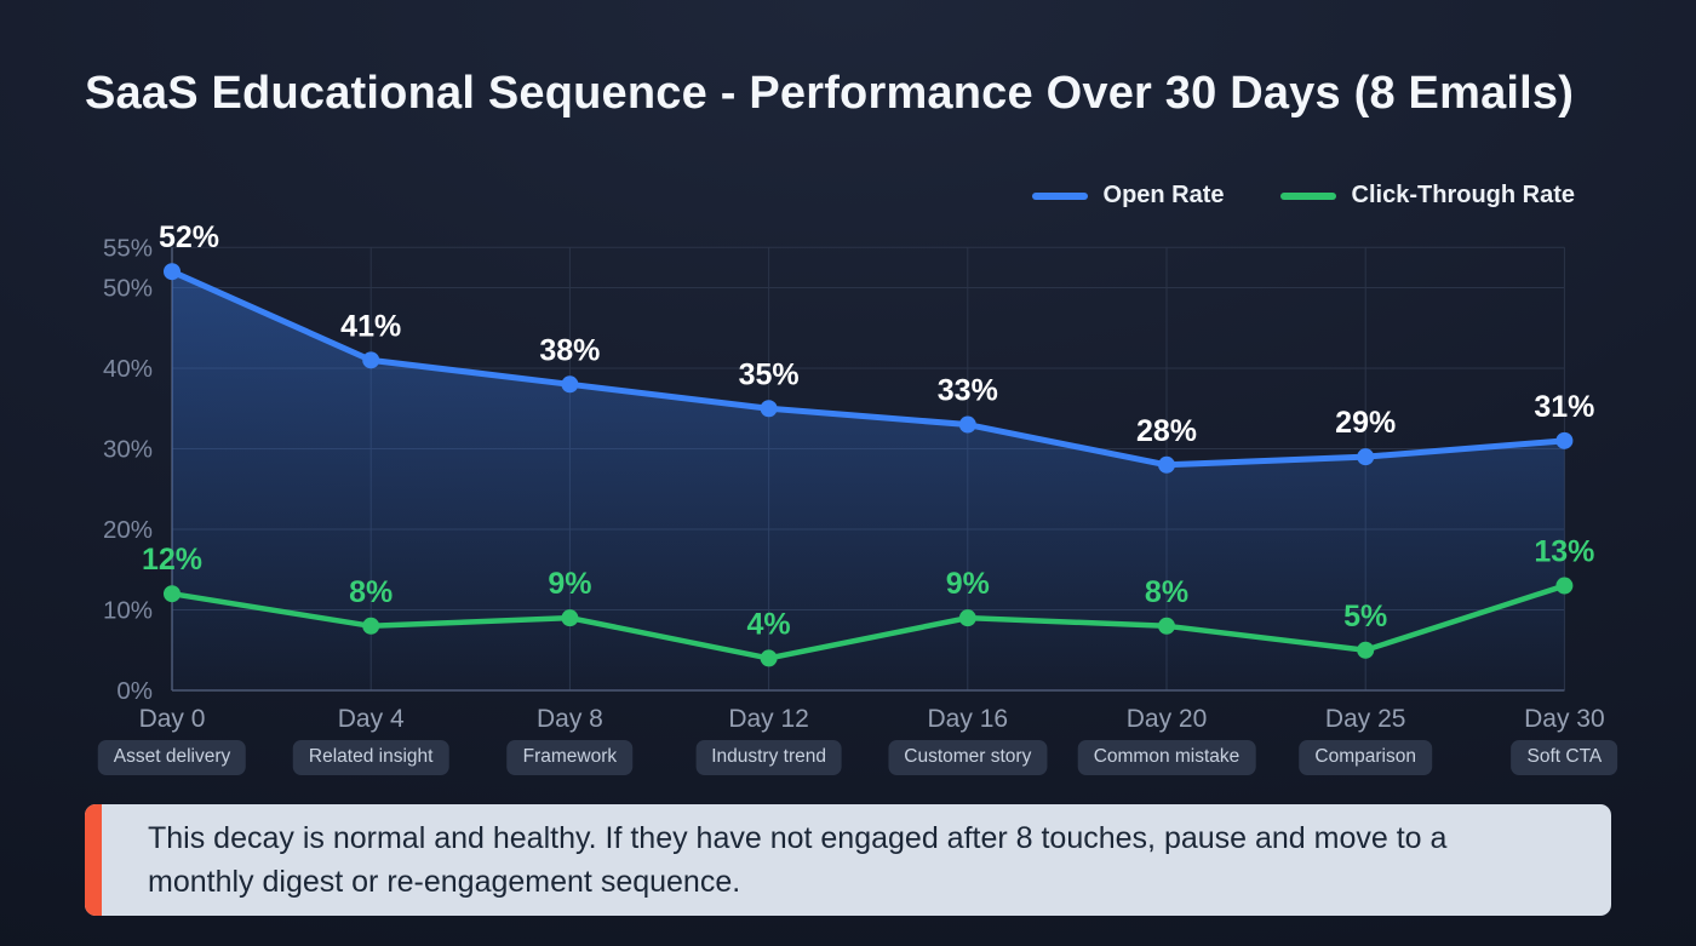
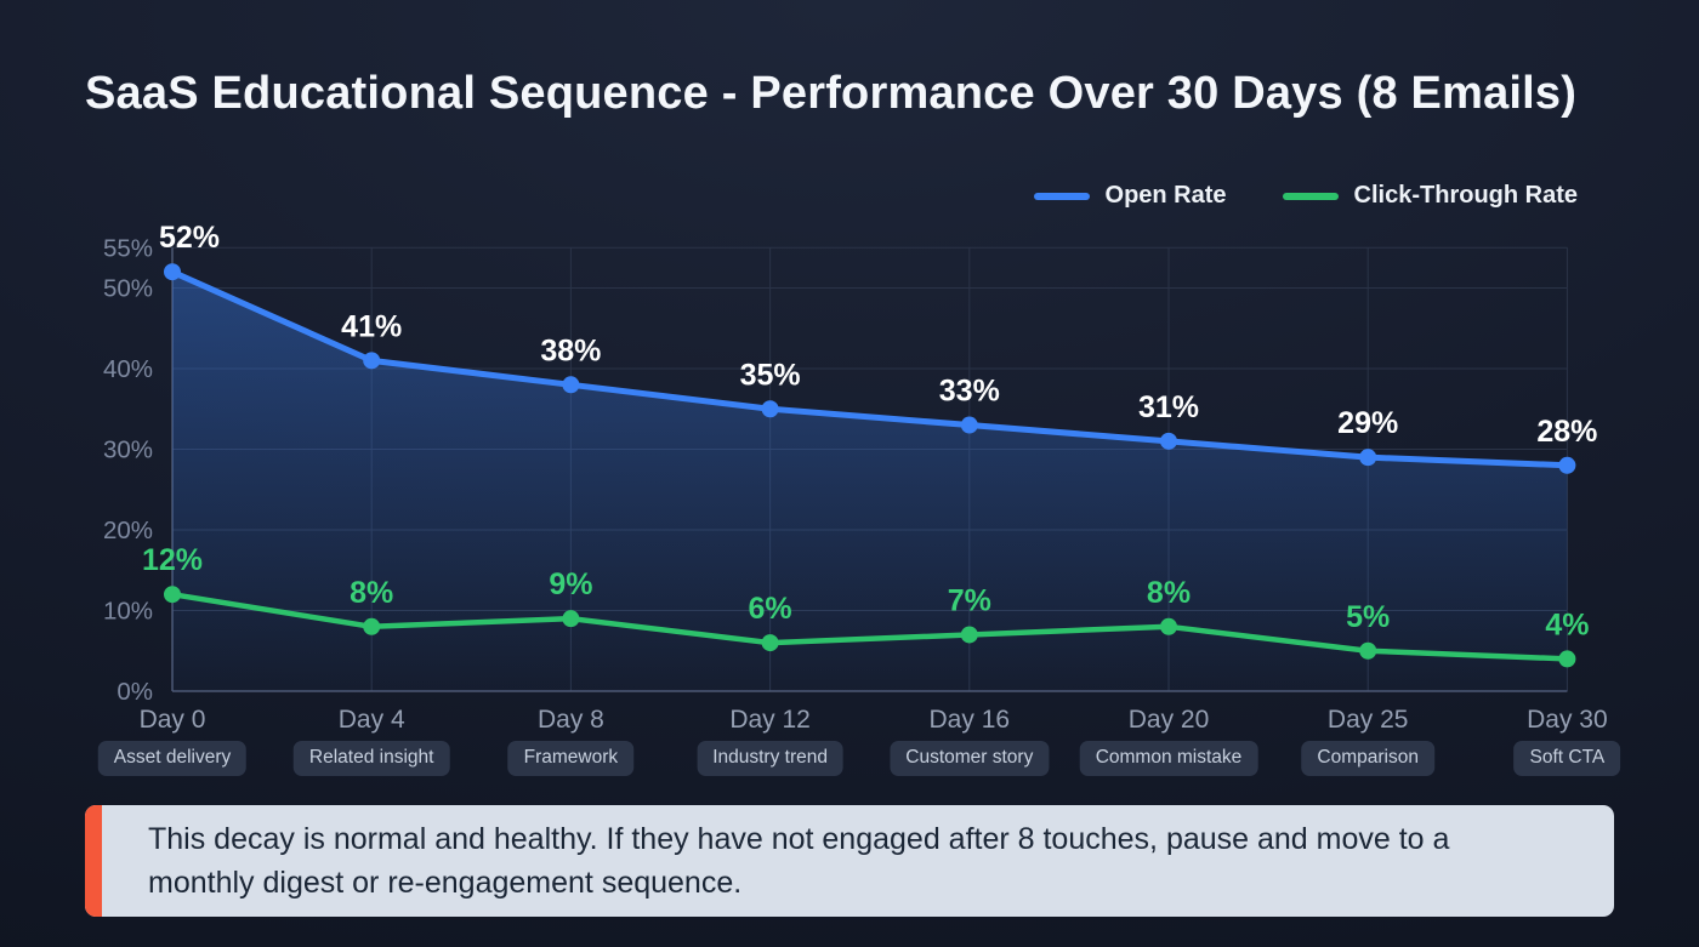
Click-Through Rate/Day 12: 4% -> 6%
Click-Through Rate/Day 16: 9% -> 7%
Open Rate/Day 20: 28% -> 31%
Open Rate/Day 30: 31% -> 28%
Click-Through Rate/Day 30: 13% -> 4%
